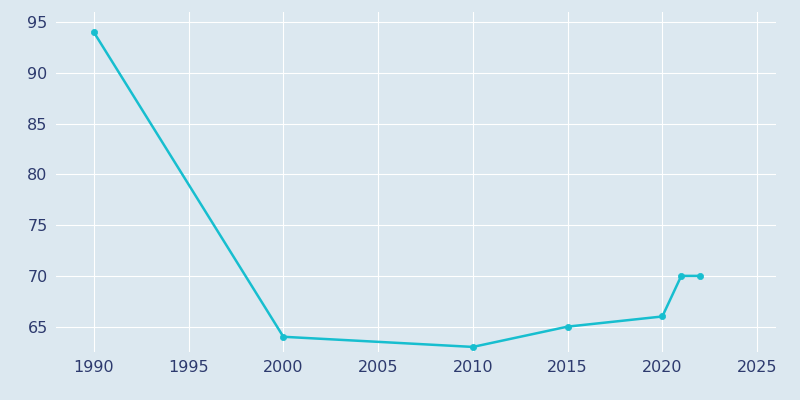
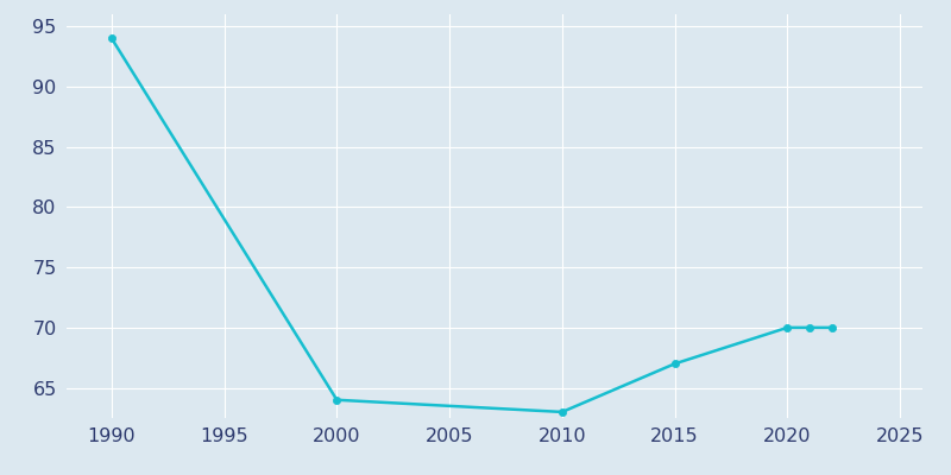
2015: 65 -> 67
2020: 66 -> 70
